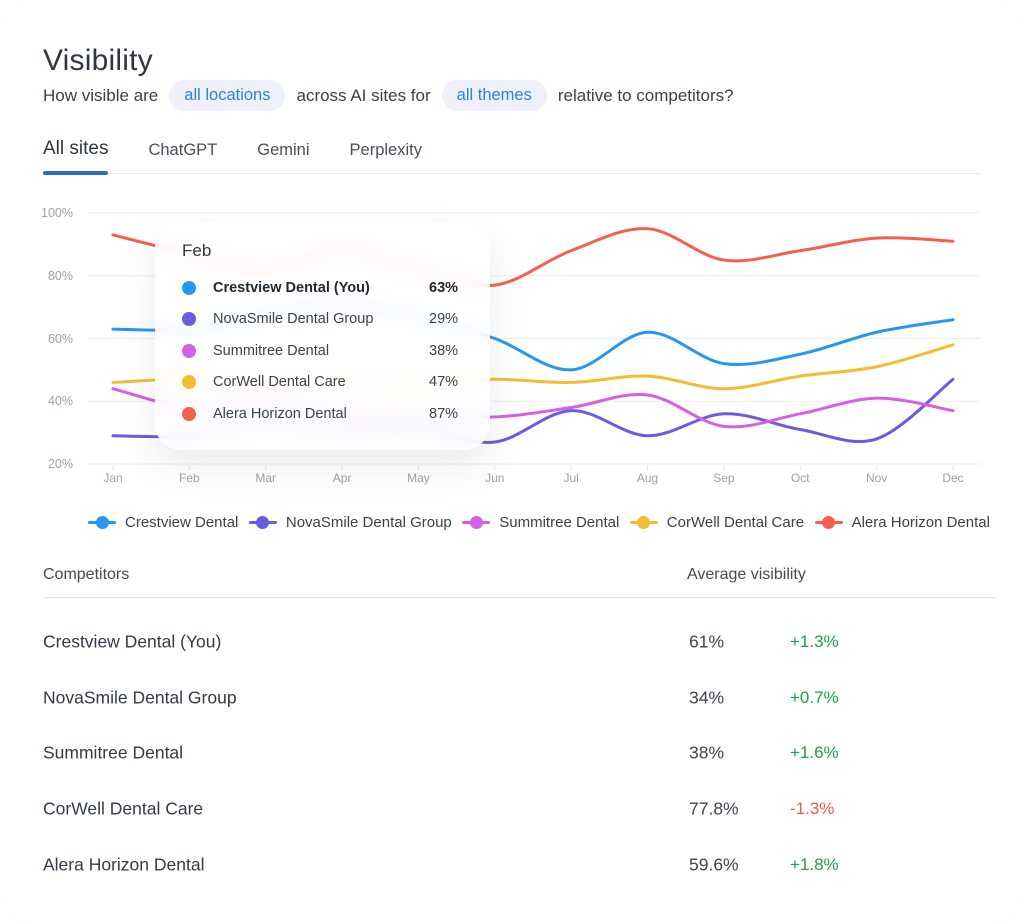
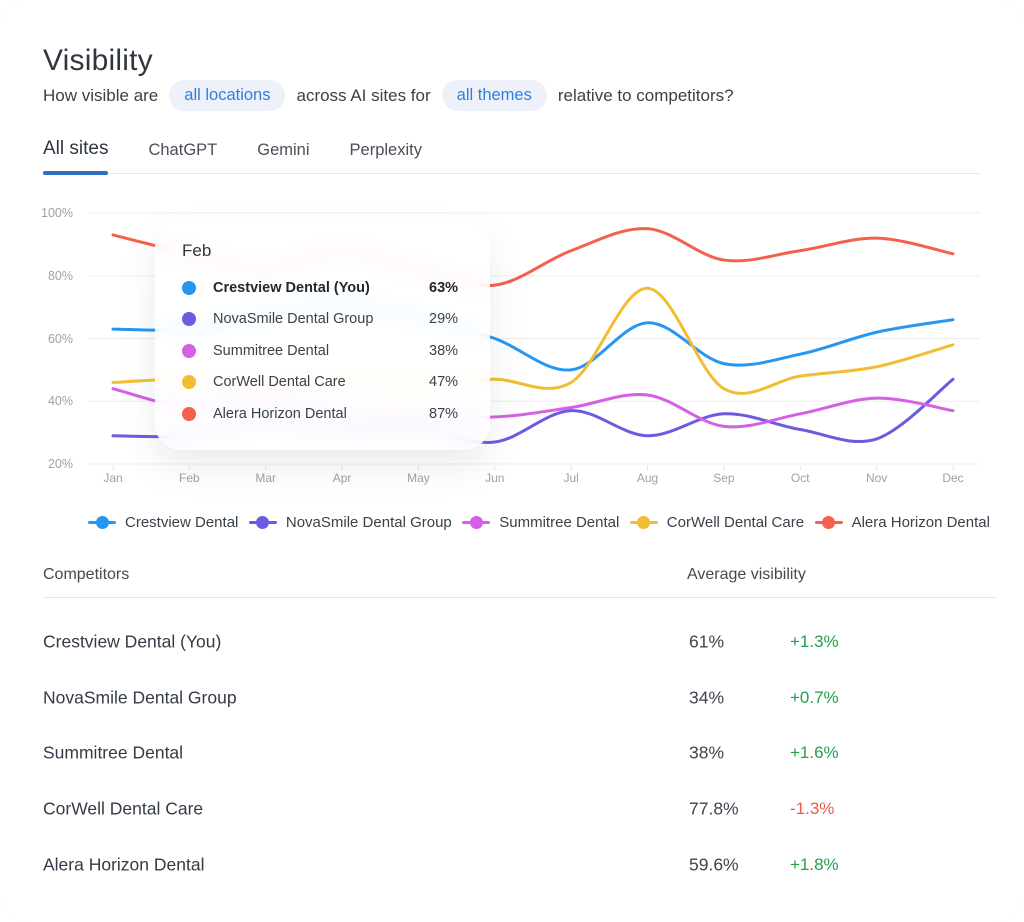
Crestview Dental (You)/Aug: 62% -> 65%
CorWell Dental Care/Aug: 48% -> 76%
Alera Horizon Dental/Dec: 91% -> 87%
